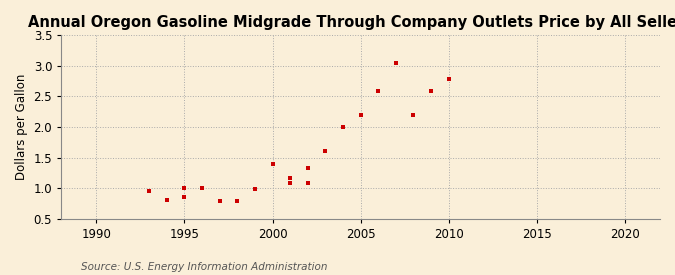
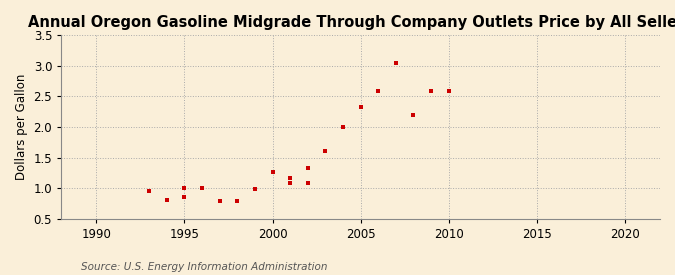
2000: 1.40 -> 1.26
2005: 2.20 -> 2.32
2010: 2.78 -> 2.59
